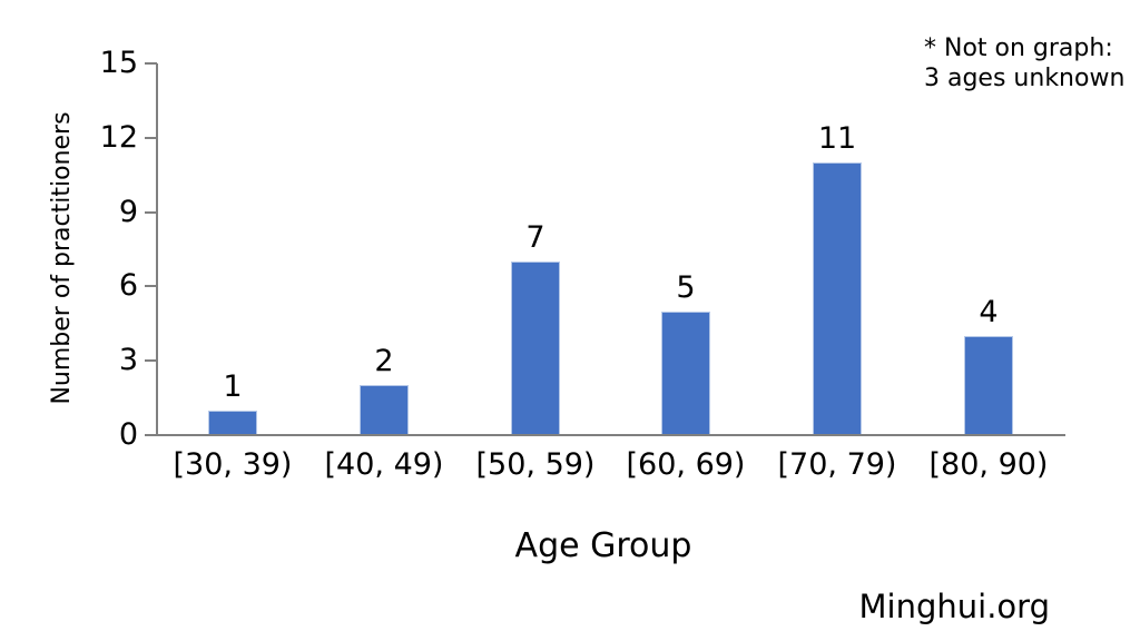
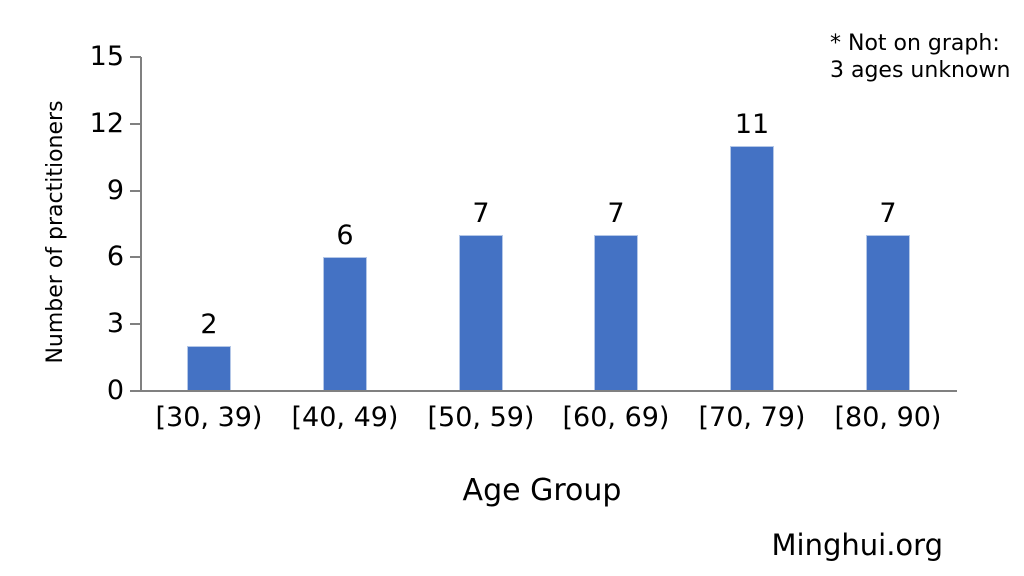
[30, 39): 1 -> 2
[40, 49): 2 -> 6
[60, 69): 5 -> 7
[80, 90): 4 -> 7
